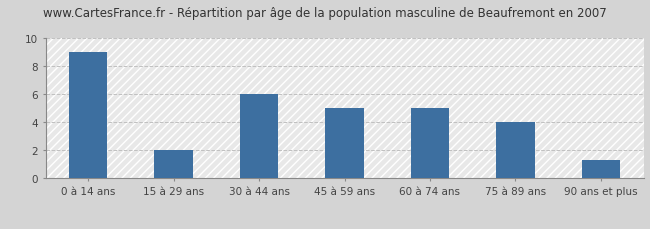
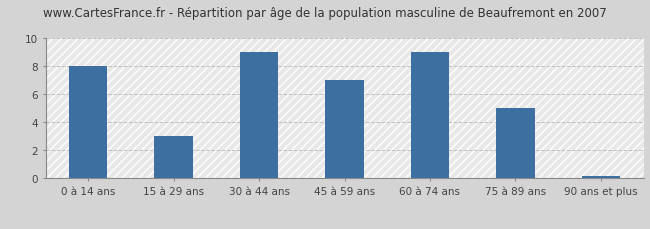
0 à 14 ans: 9.0 -> 8.0
15 à 29 ans: 2.0 -> 3.0
30 à 44 ans: 6.0 -> 9.0
45 à 59 ans: 5.0 -> 7.0
60 à 74 ans: 5.0 -> 9.0
75 à 89 ans: 4.0 -> 5.0
90 ans et plus: 1.3 -> 0.1
